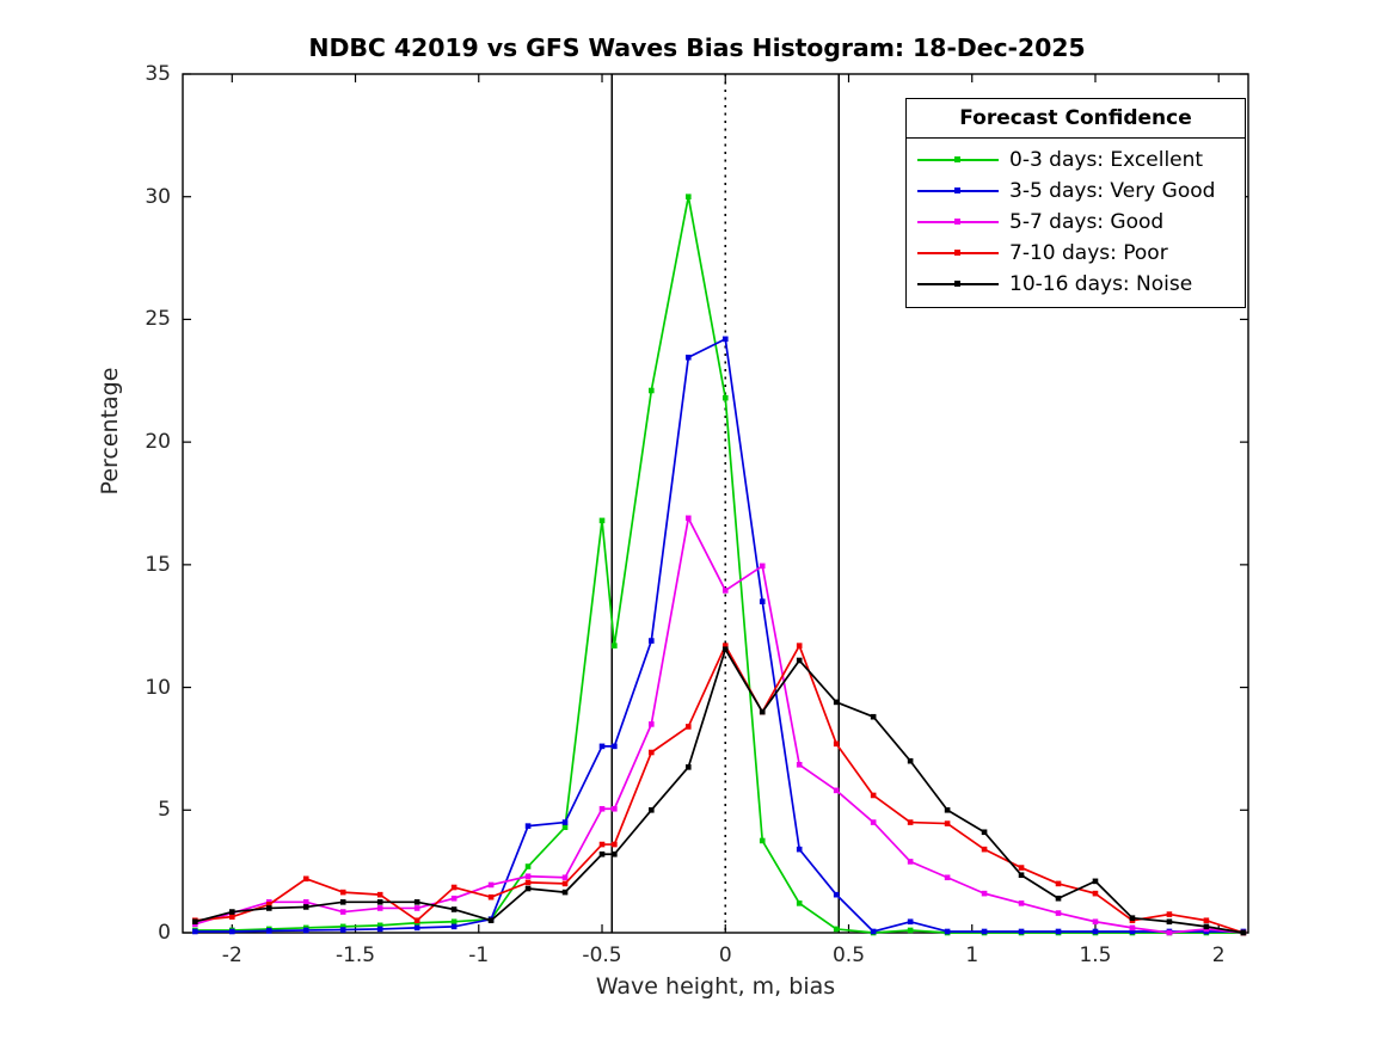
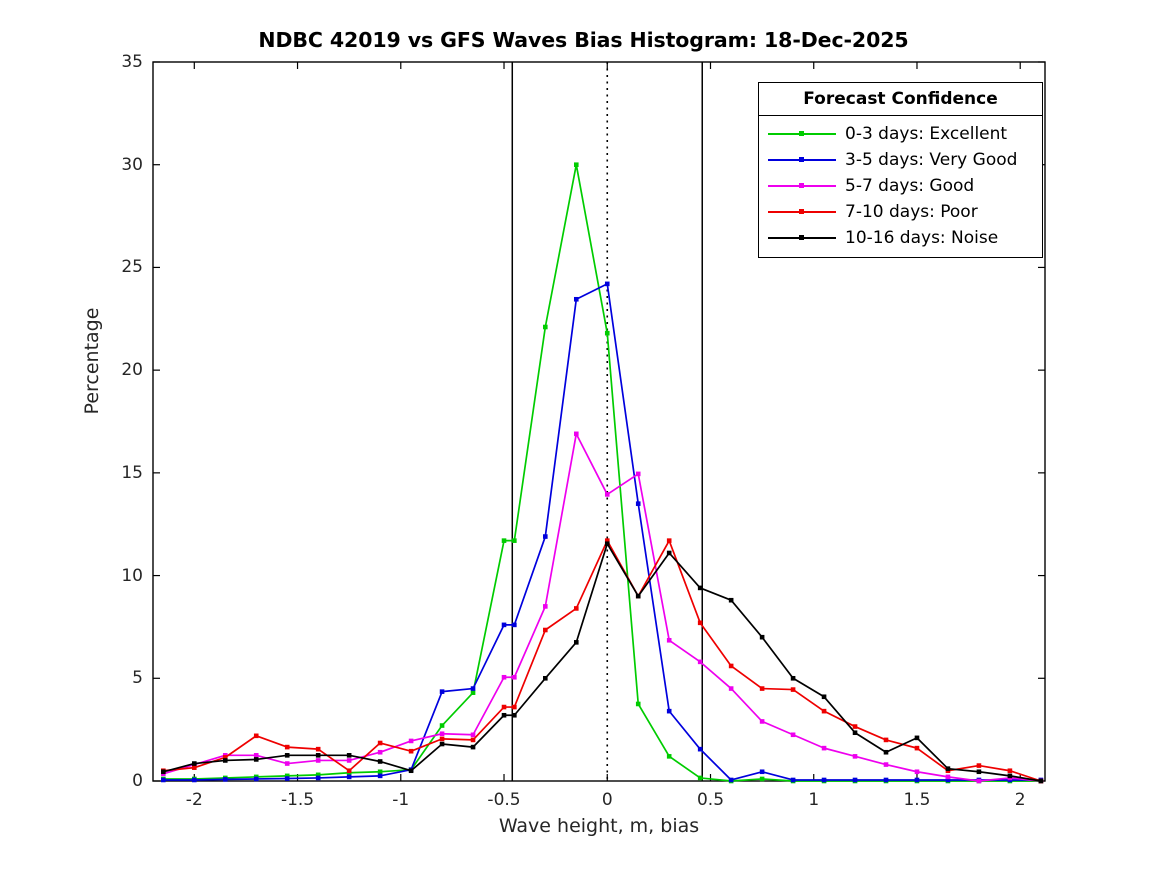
0-3 days: Excellent/-0.5: 16,8 -> 11,7
